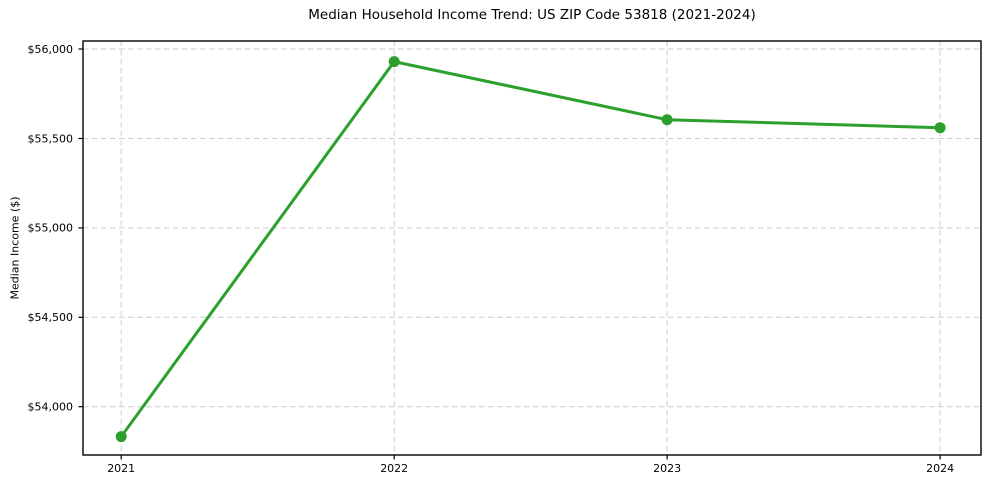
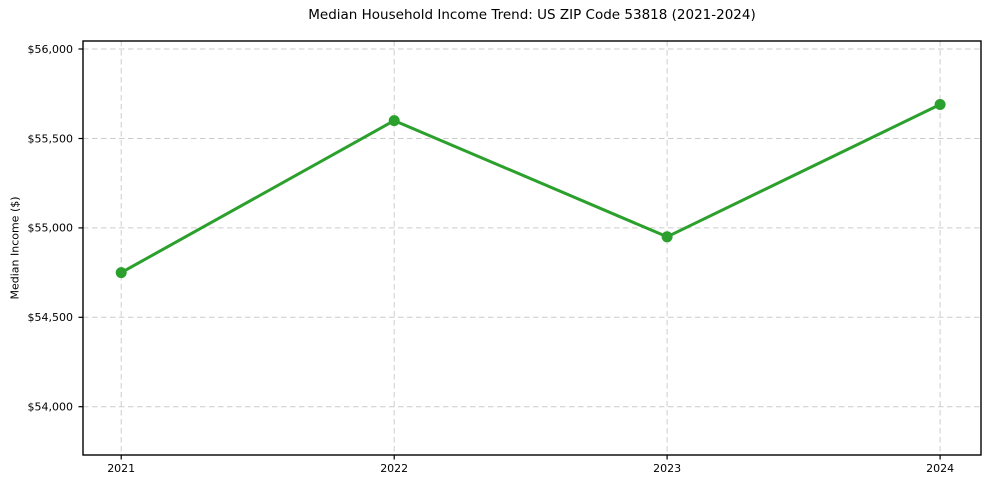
2021: $53830 -> $54750
2022: $55930 -> $55600
2023: $55600 -> $54950
2024: $55560 -> $55690
